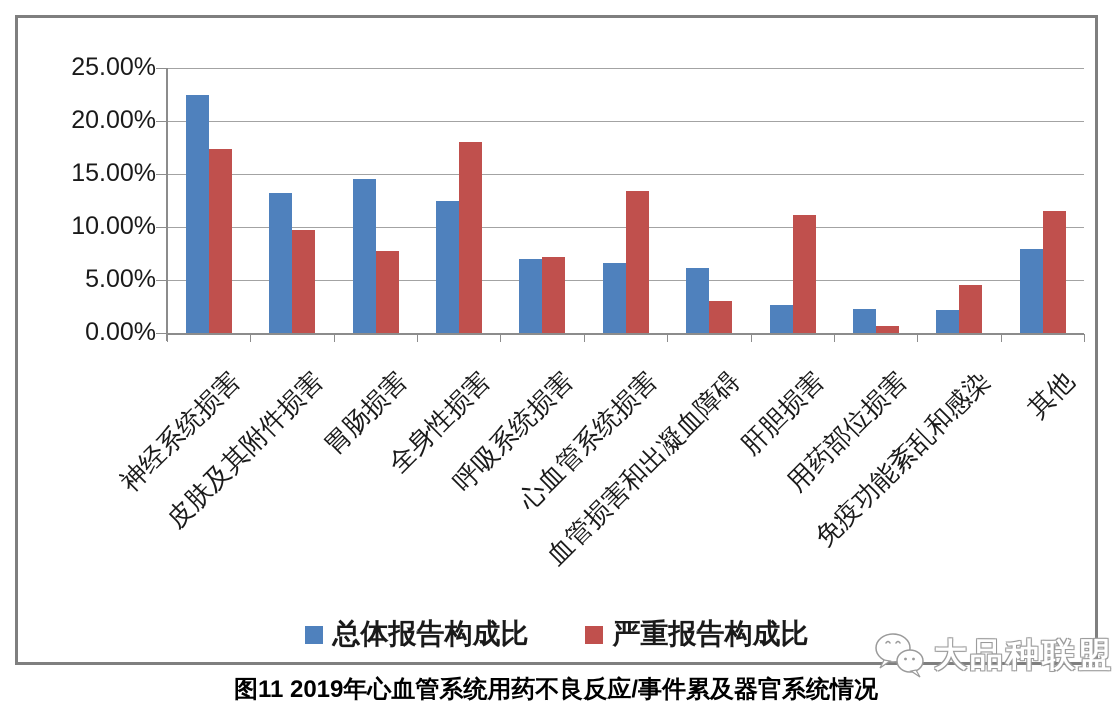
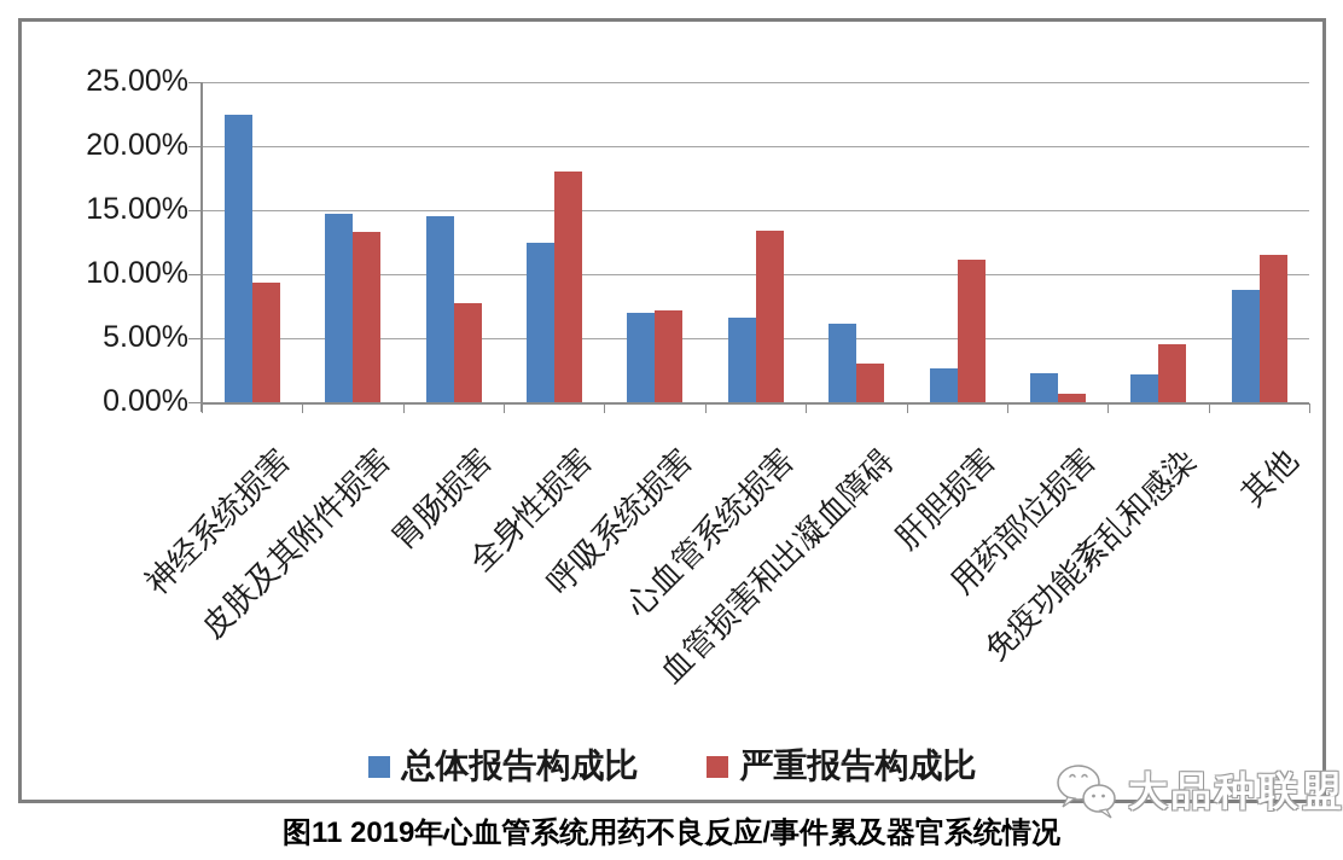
严重报告构成比/神经系统损害: 17.4% -> 9.3%
总体报告构成比/皮肤及其附件损害: 13.2% -> 14.7%
严重报告构成比/皮肤及其附件损害: 9.7% -> 13.3%
总体报告构成比/其他: 7.9% -> 8.8%
